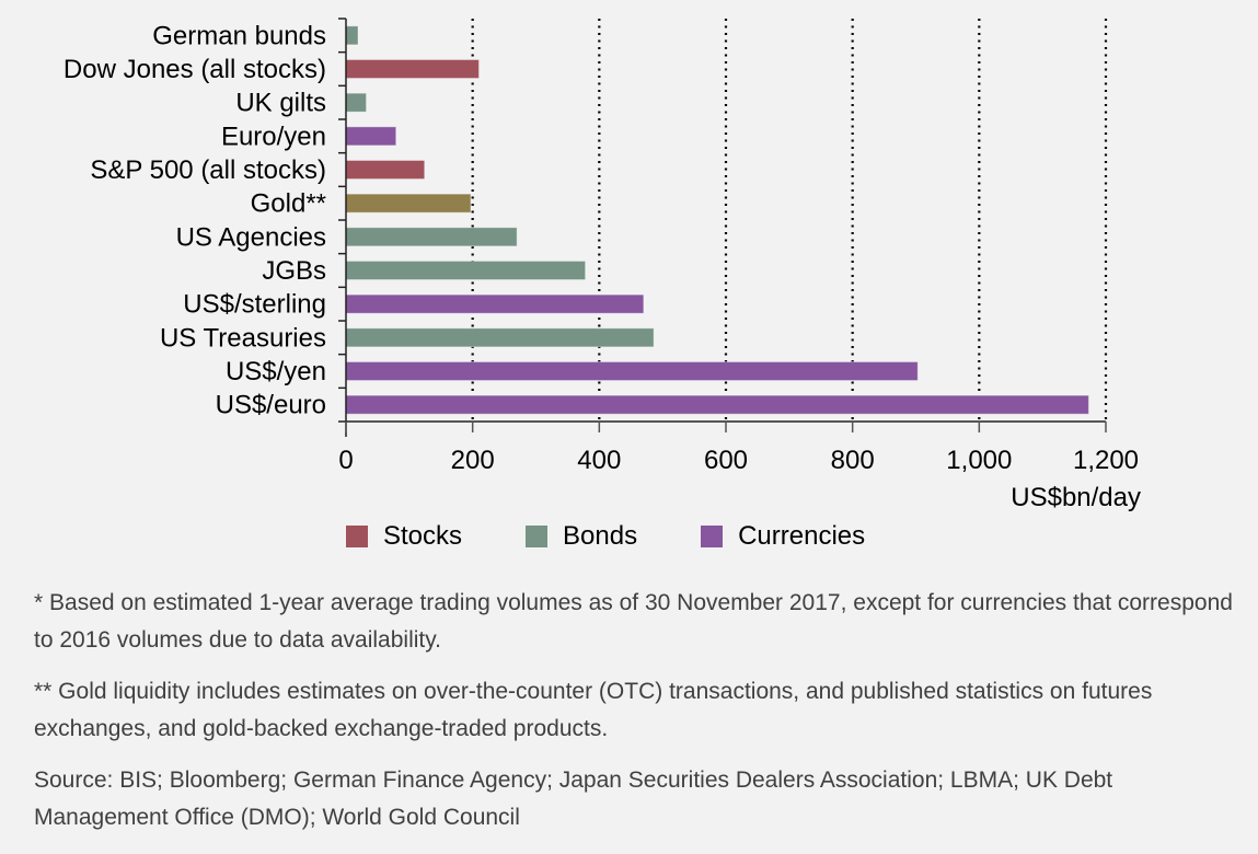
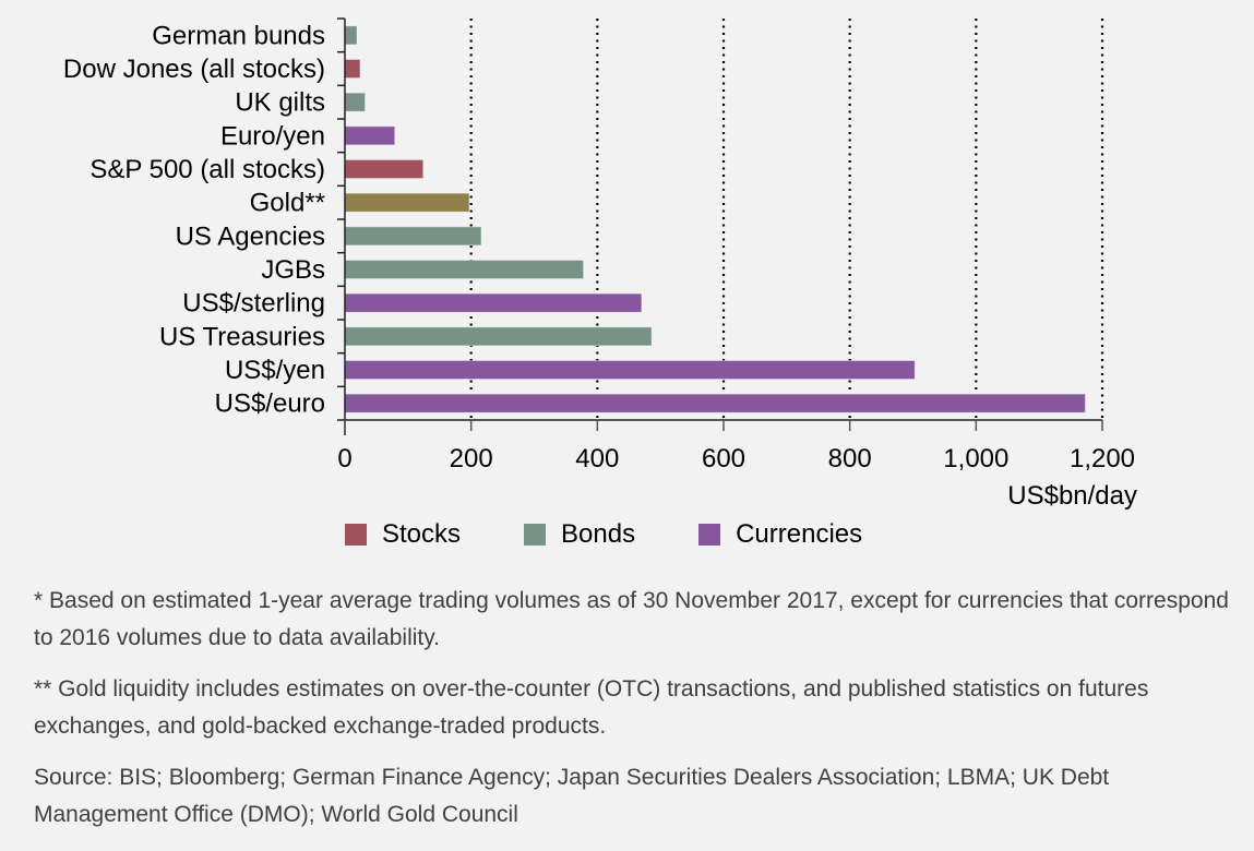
Dow Jones (all stocks): 210 -> 20
US Agencies: 270 -> 220
